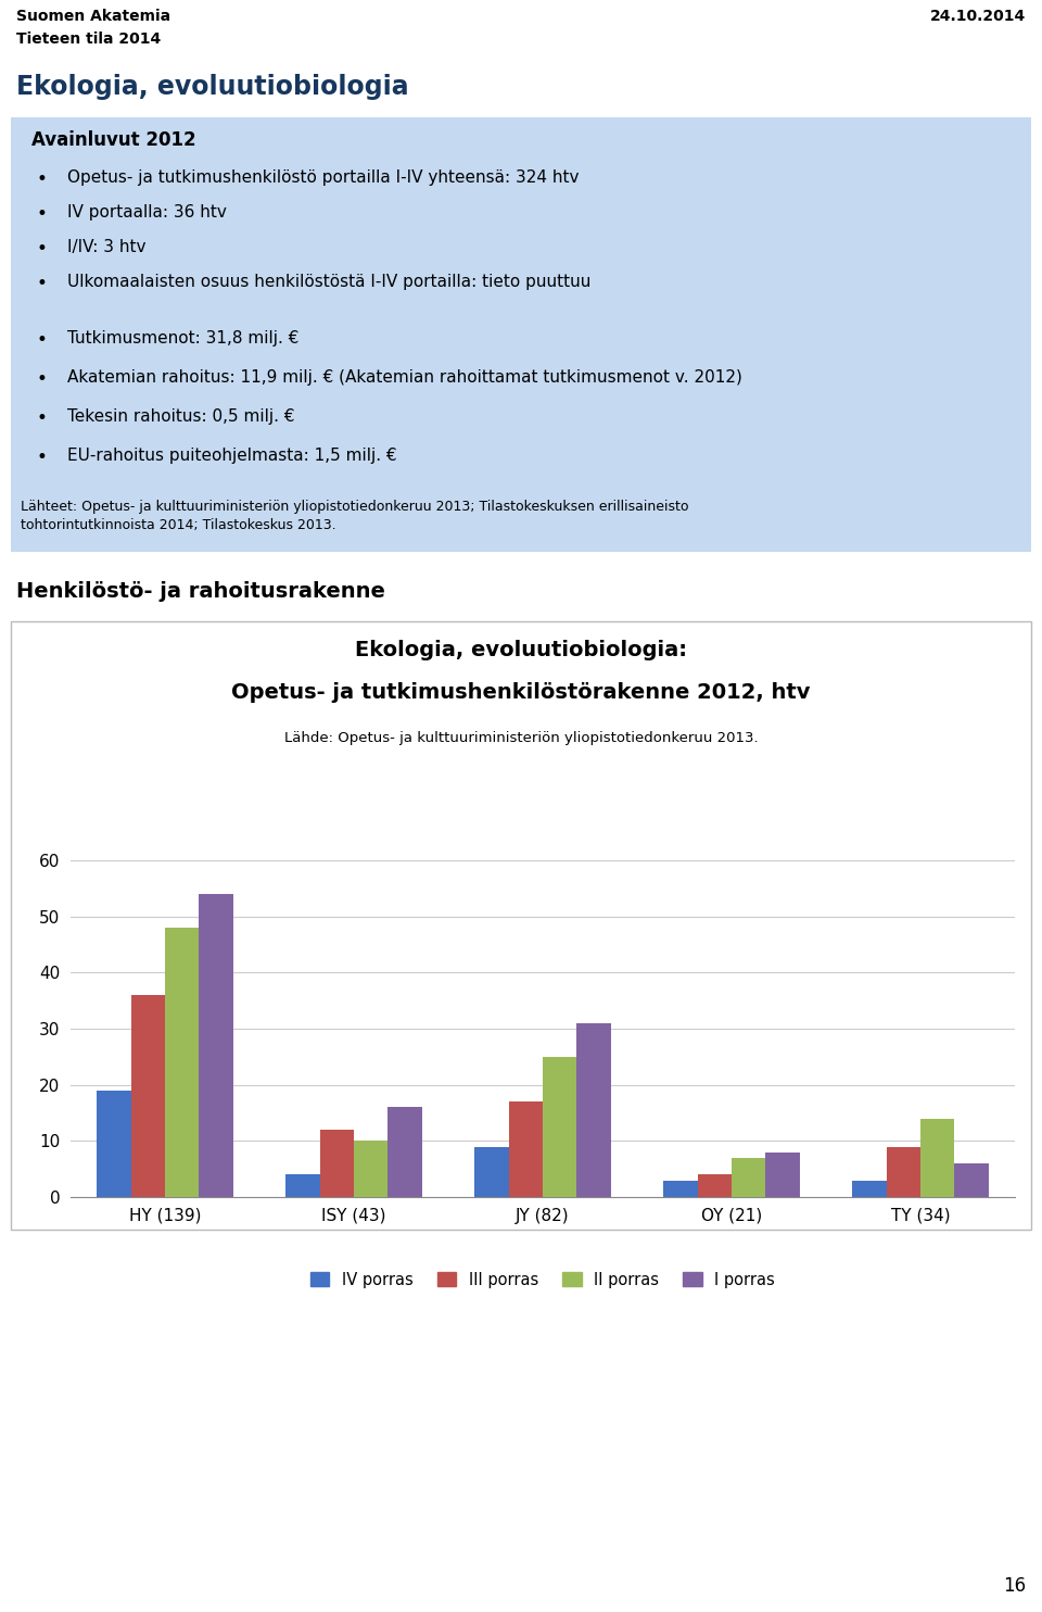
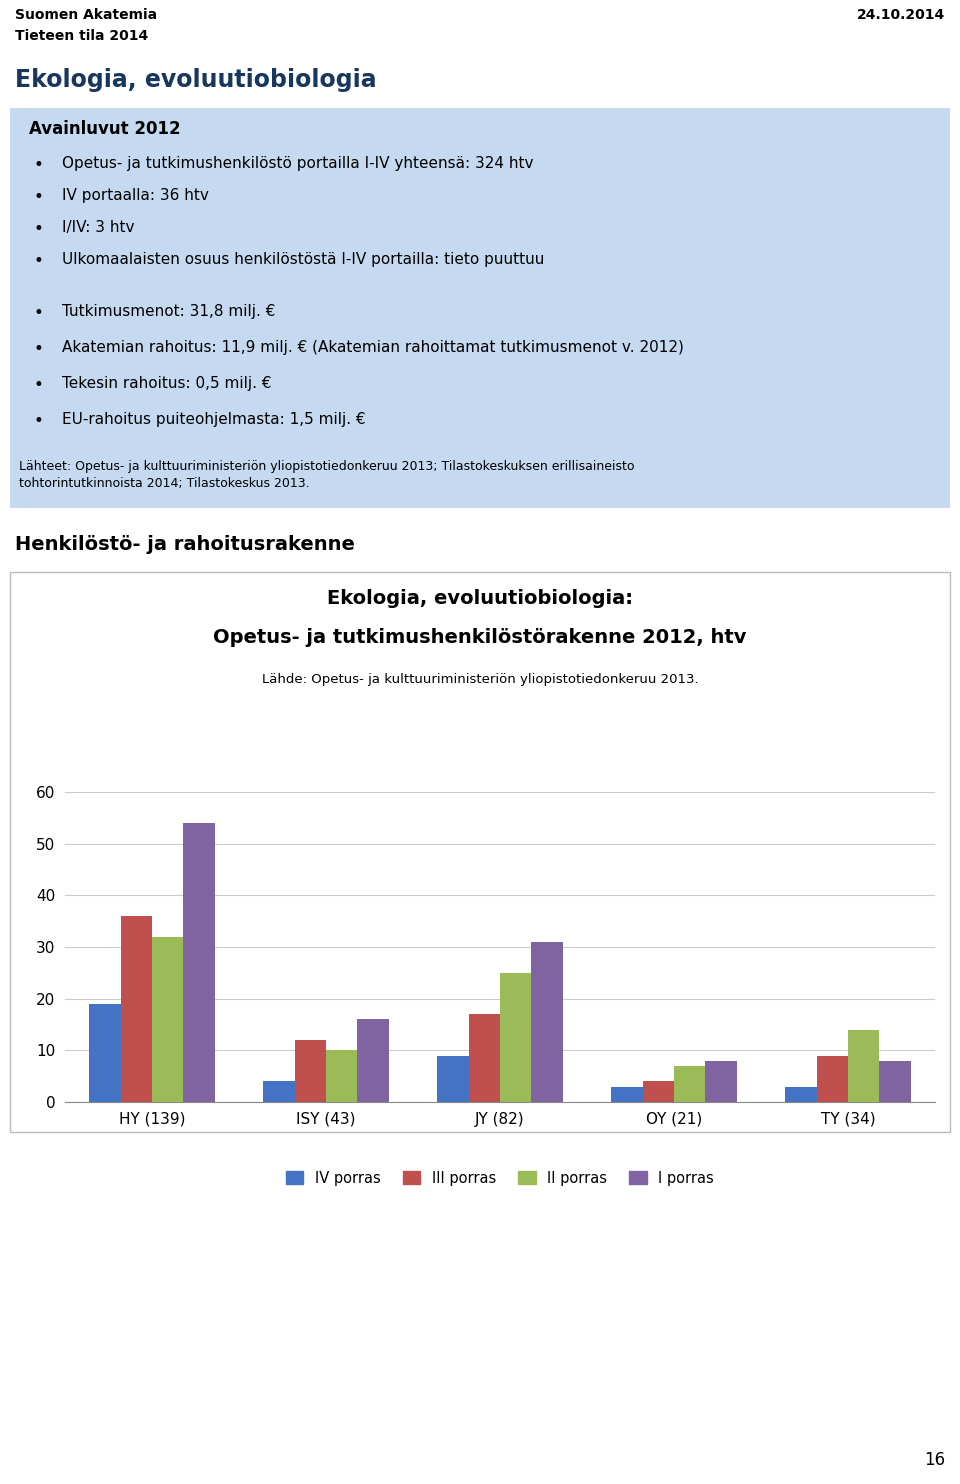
II porras/HY (139): 48 -> 32
I porras/TY (34): 6 -> 8
